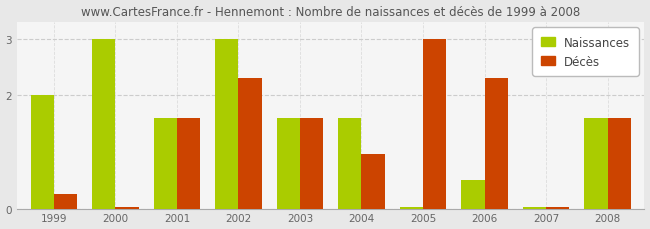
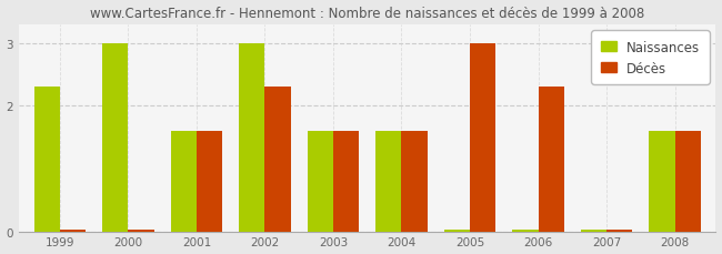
Naissances/1999: 2.00 -> 2.30
Décès/1999: 0.26 -> 0.02
Décès/2004: 0.96 -> 1.60
Naissances/2006: 0.50 -> 0.02
